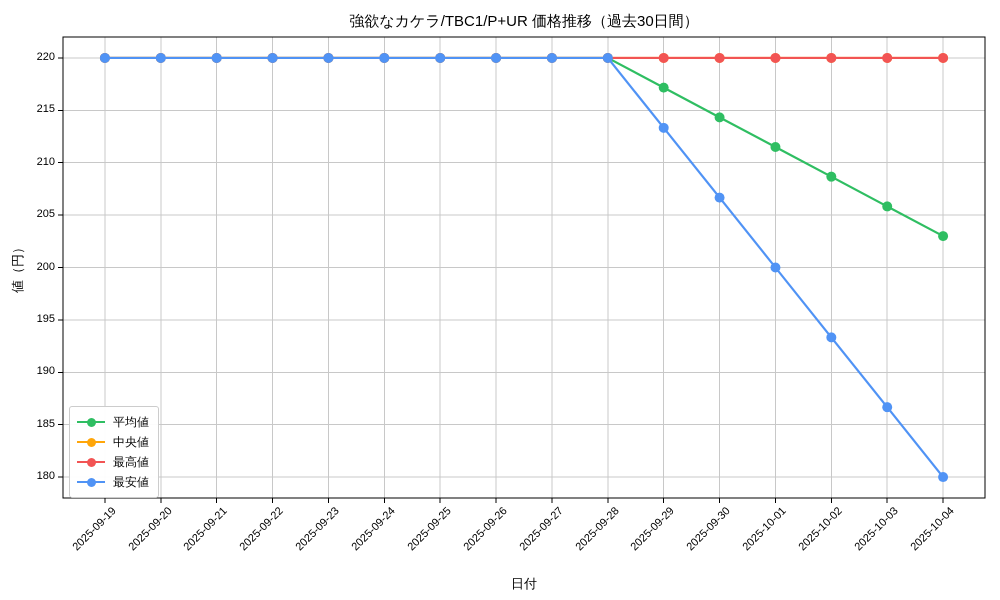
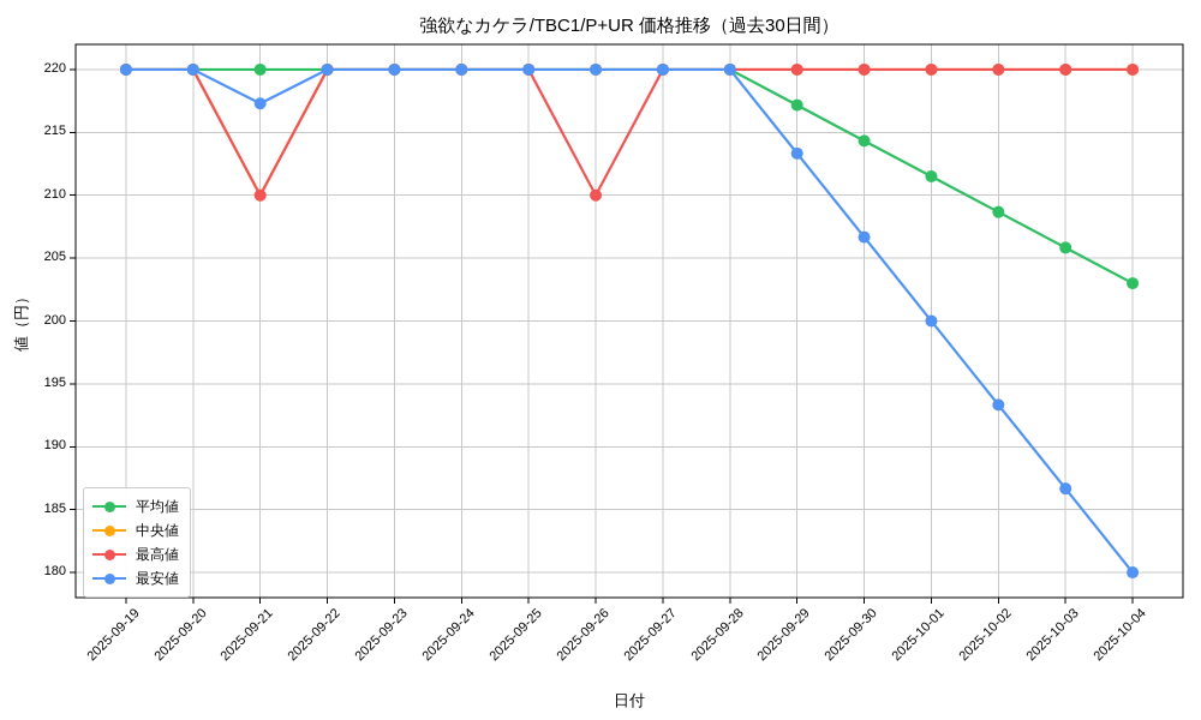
中央値/2025-09-21: 220 -> 210
最高値/2025-09-21: 220 -> 210
最安値/2025-09-21: 220.0 -> 217.3
最高値/2025-09-26: 220 -> 210
